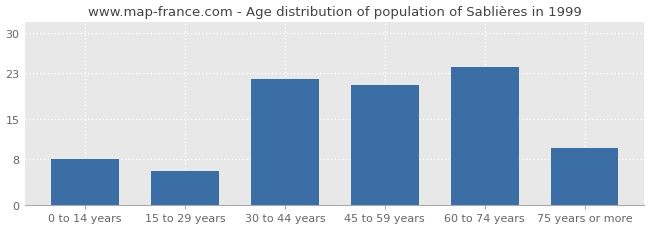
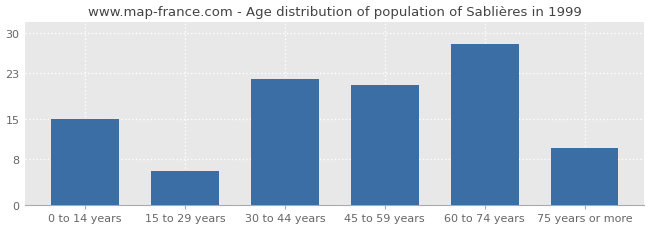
0 to 14 years: 8 -> 15
60 to 74 years: 24 -> 28
